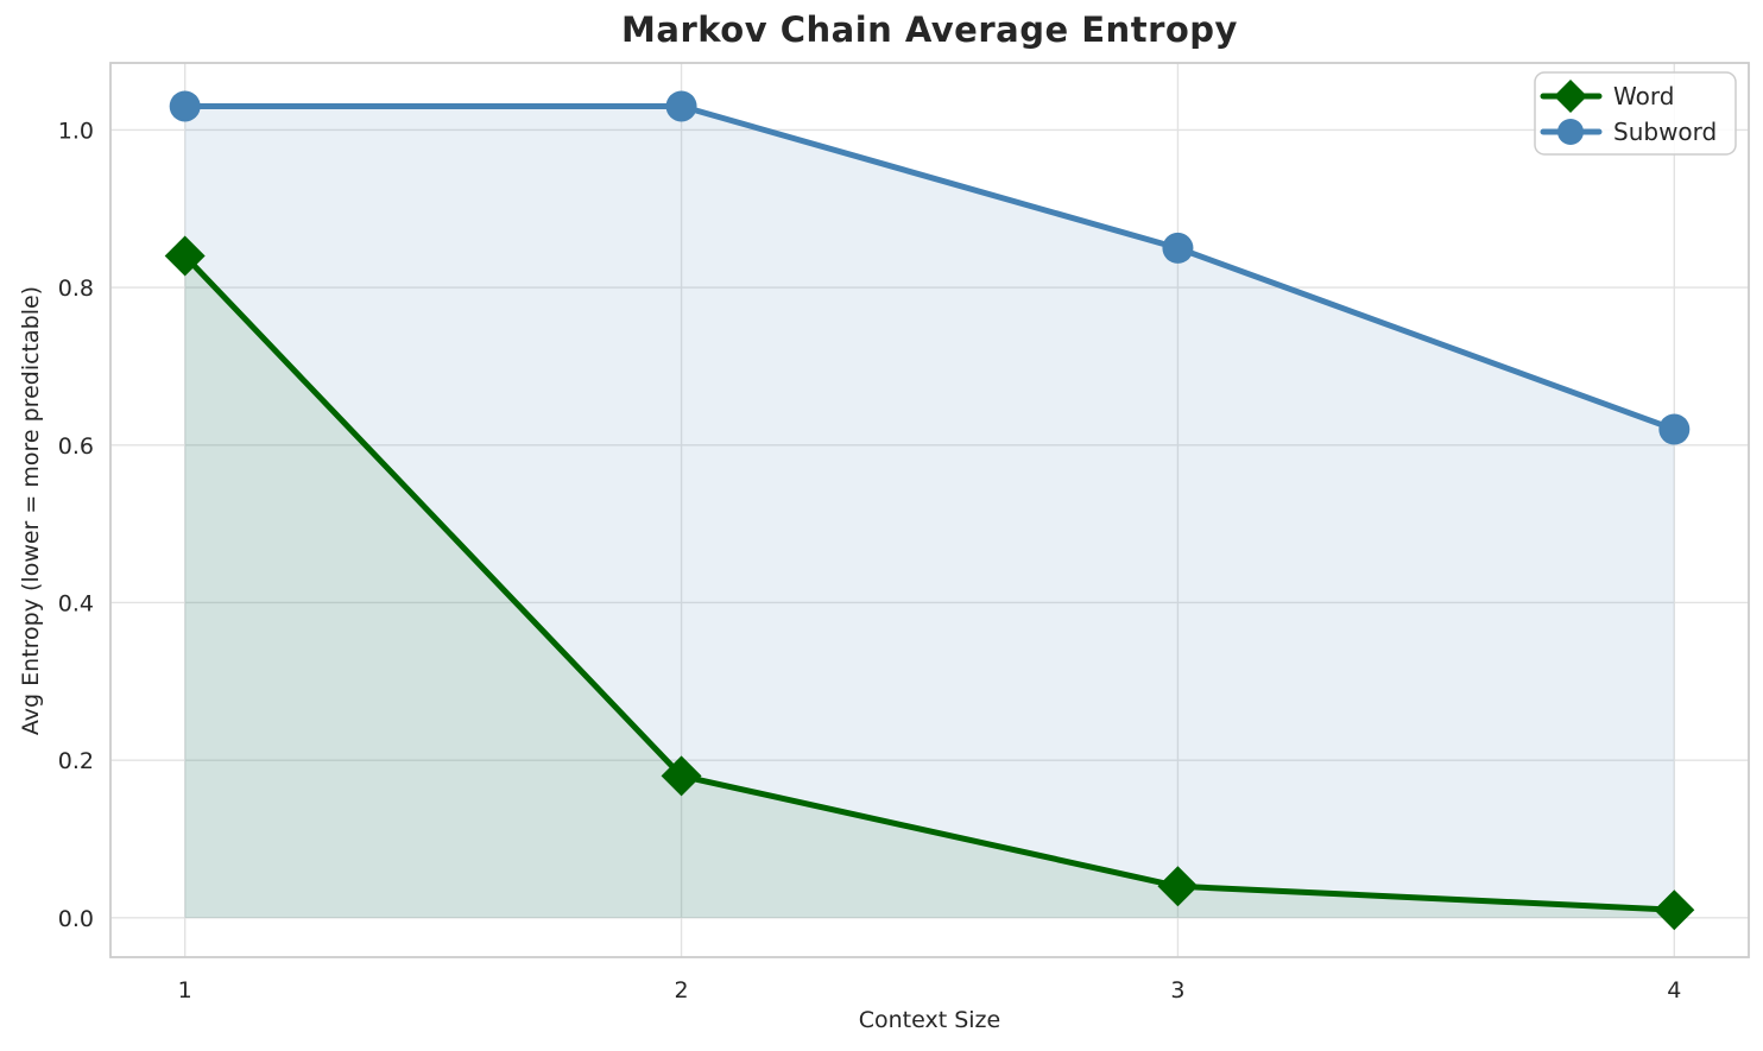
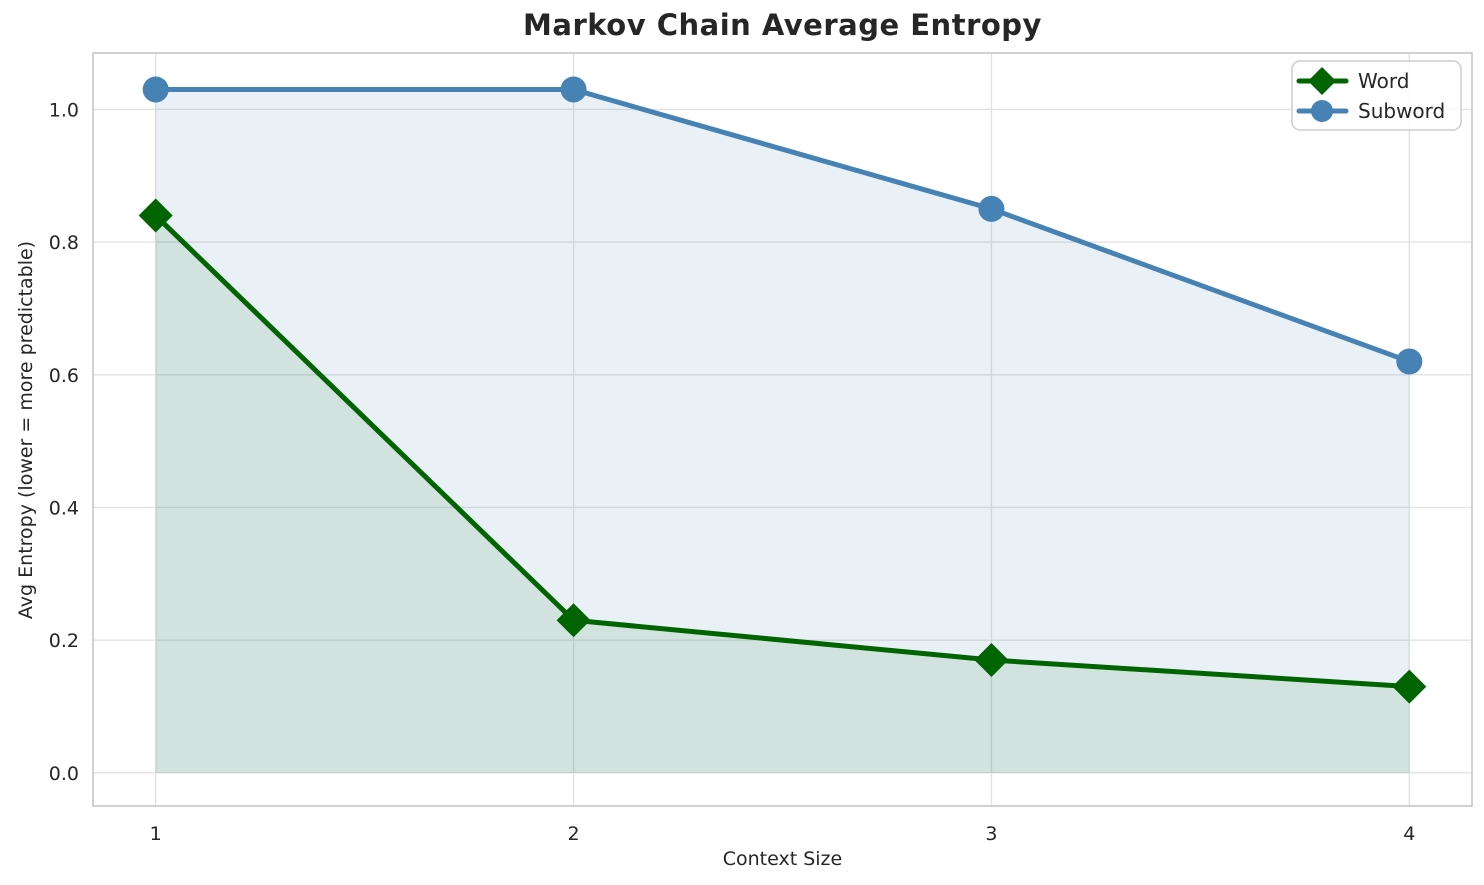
Word/2: 0.18 -> 0.23
Word/3: 0.04 -> 0.17
Word/4: 0.01 -> 0.13
